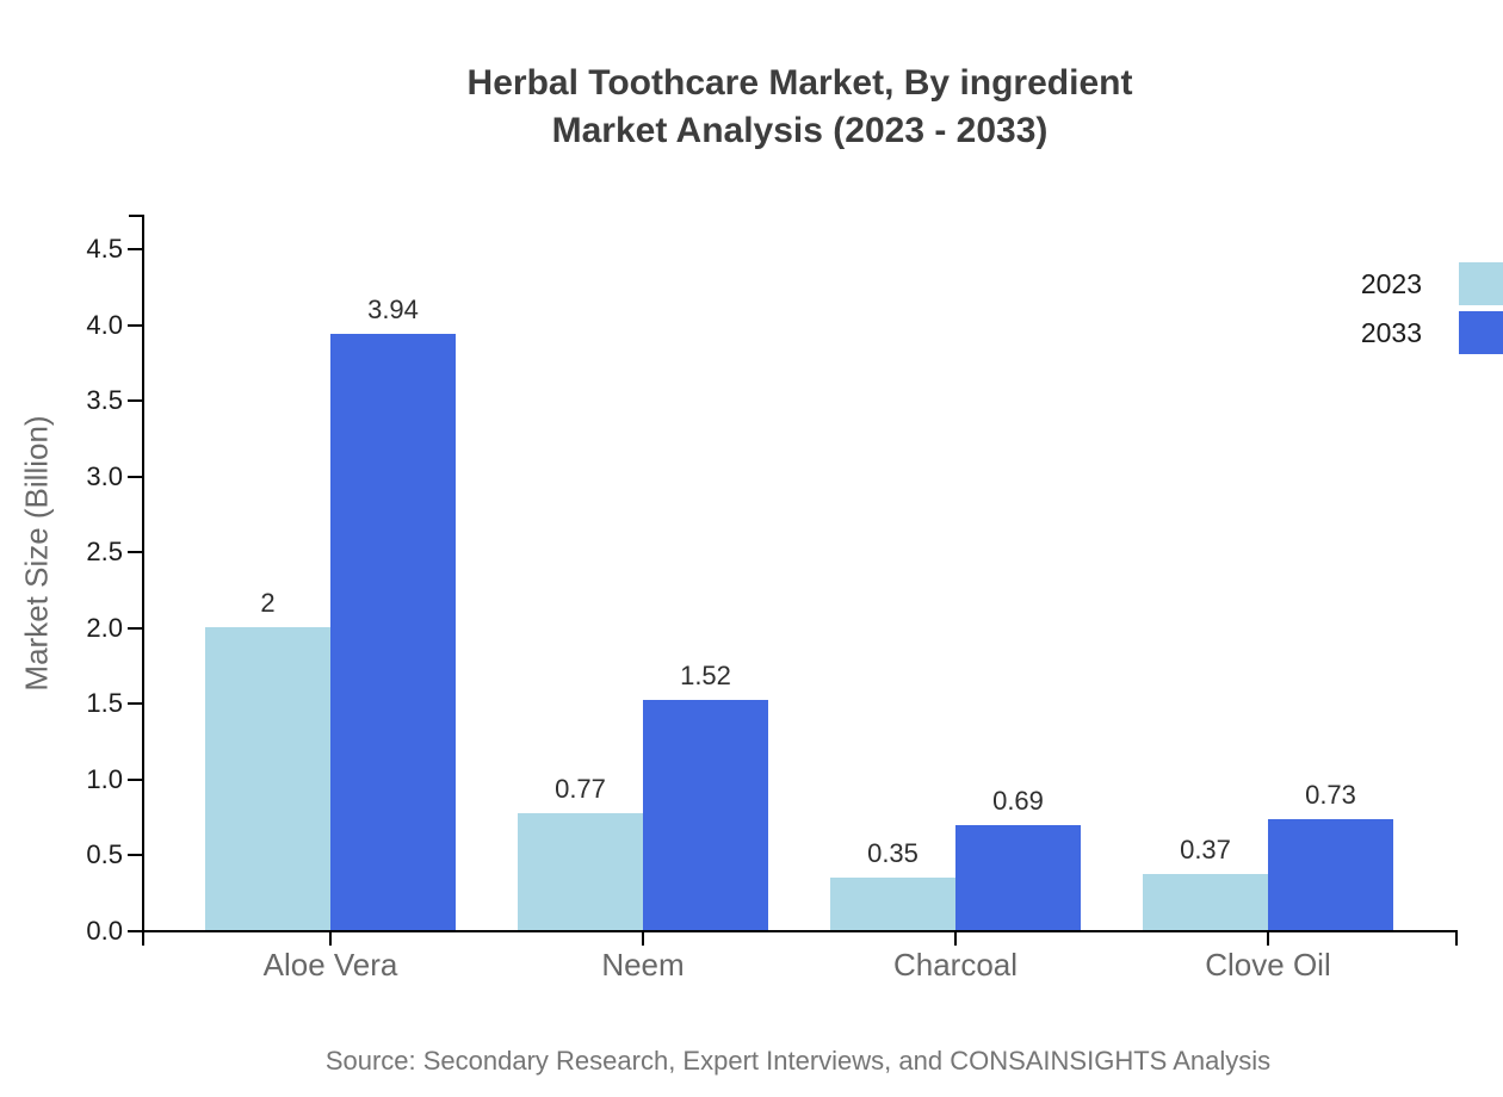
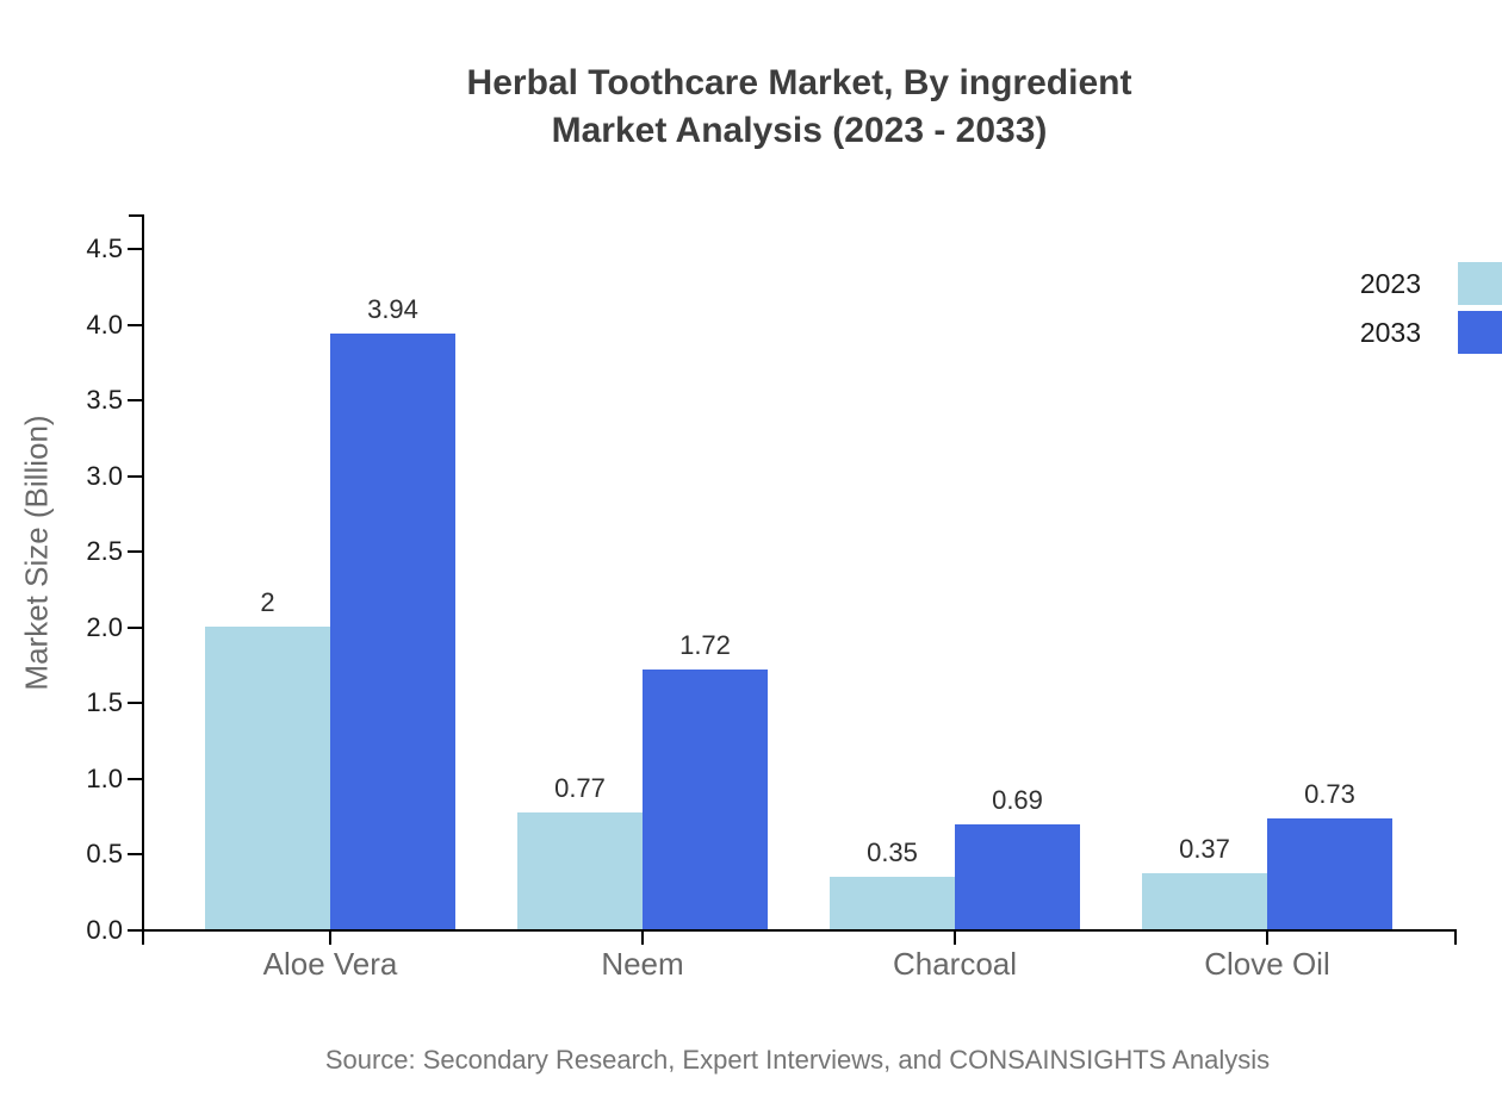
2033/Neem: 1.52 -> 1.72
